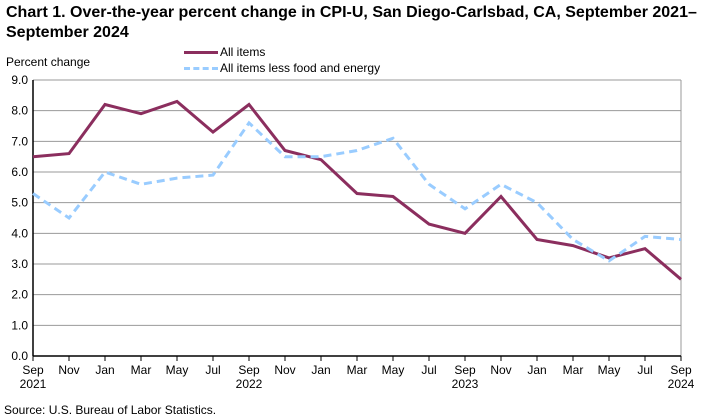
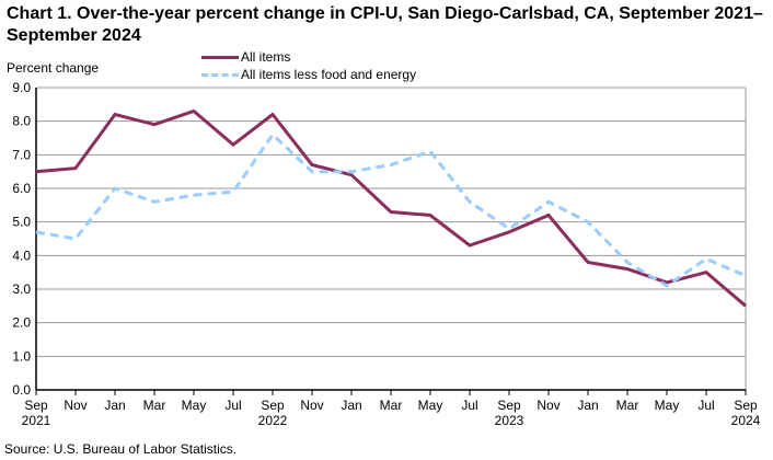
All items less food and energy/Sep 2021: 5.3 -> 4.7
All items/Sep 2023: 4.0 -> 4.7
All items less food and energy/Sep 2024: 3.8 -> 3.4
